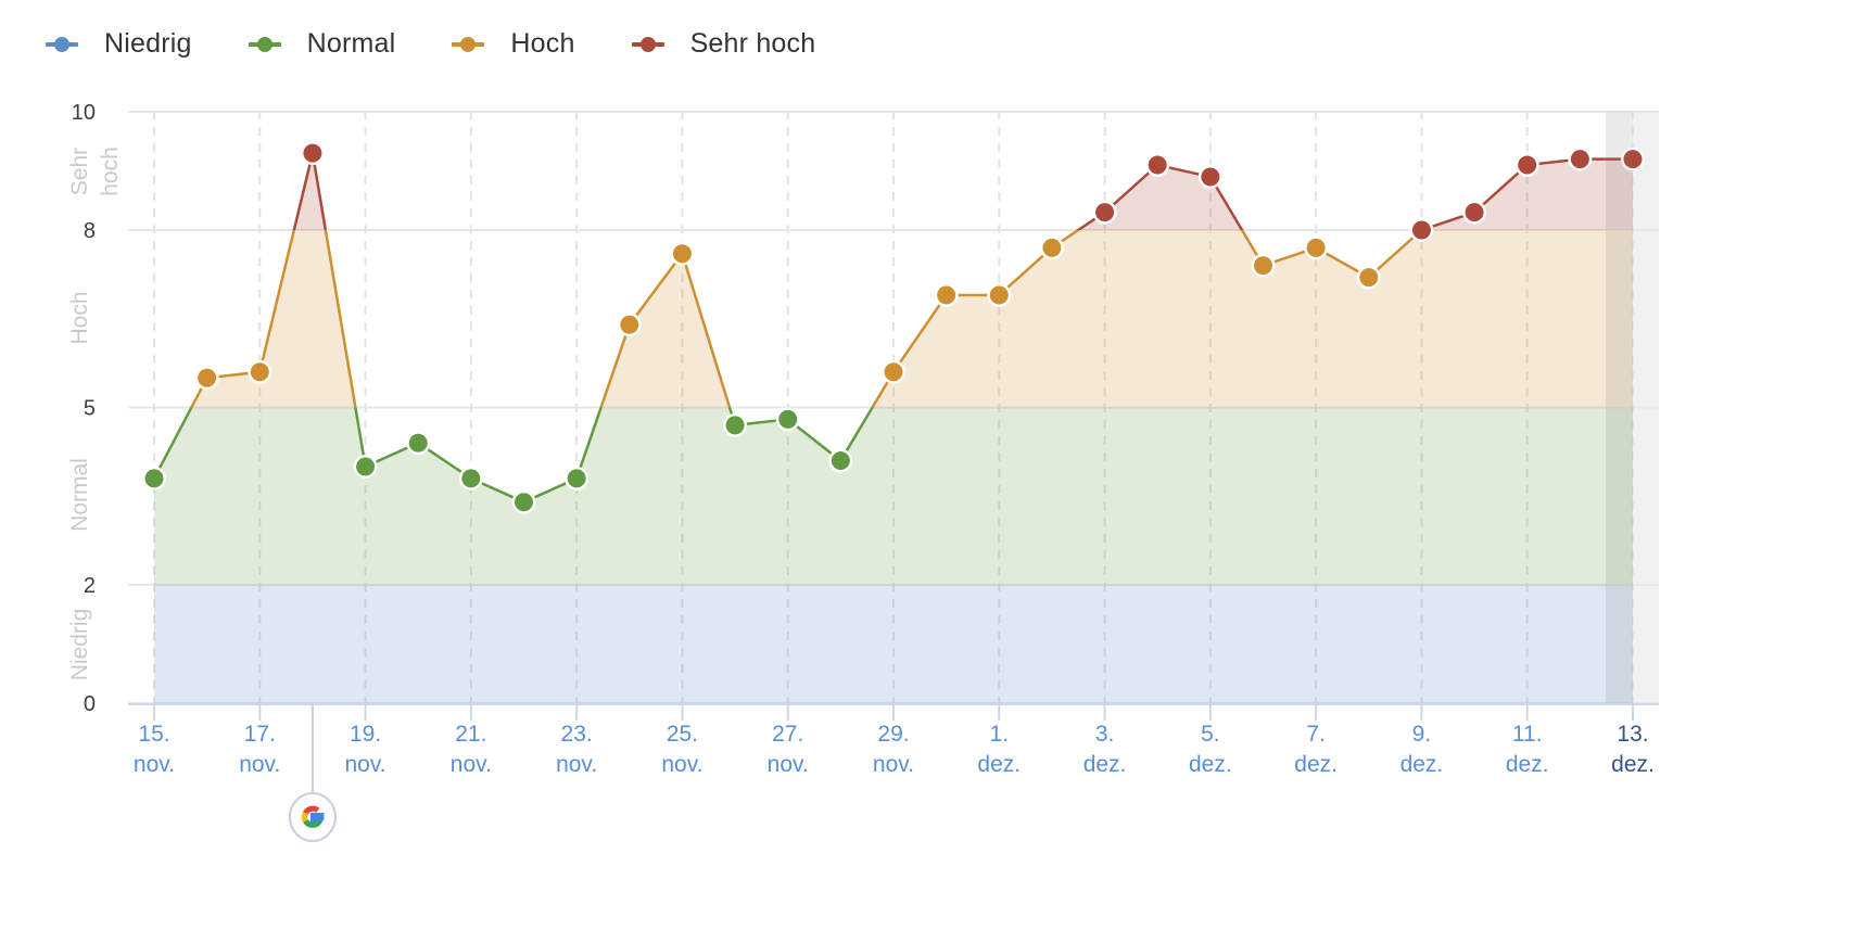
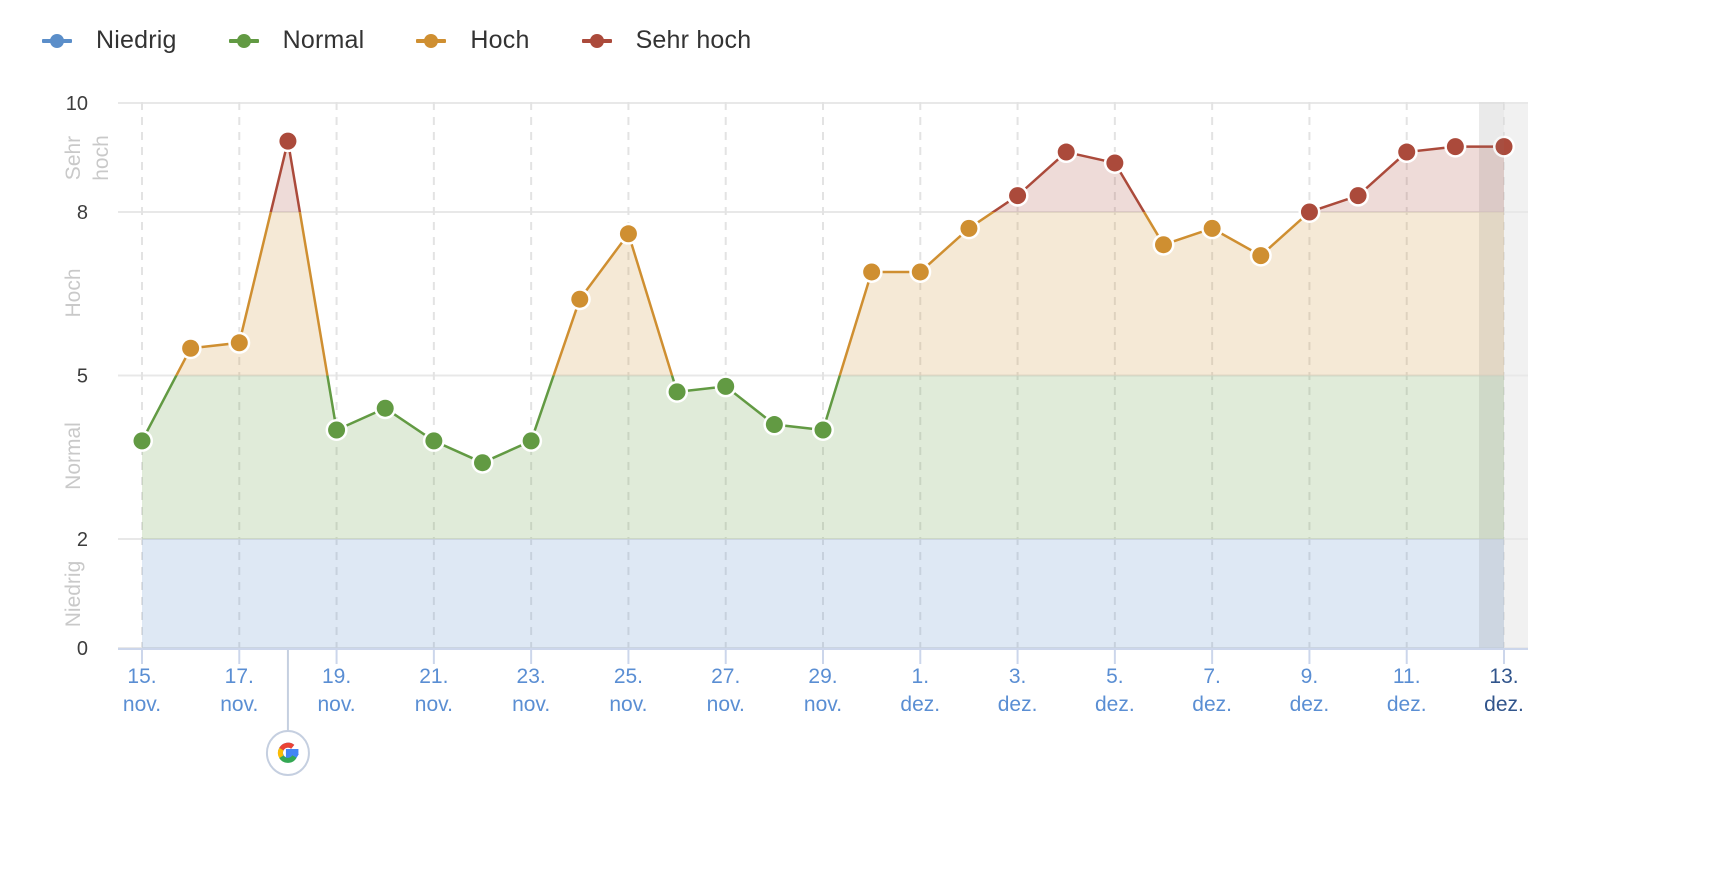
29. nov.: 5.6 -> 4.0
